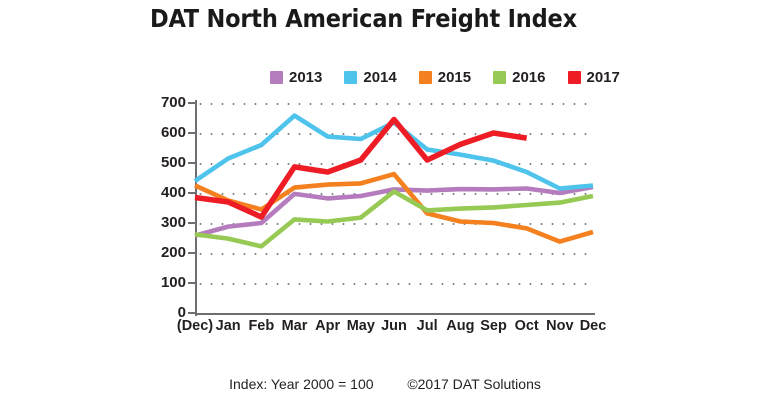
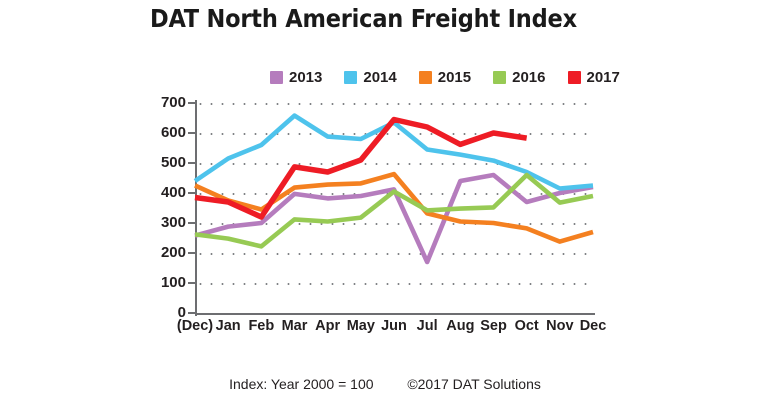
2013/Jul: 410 -> 170
2017/Jul: 510 -> 620
2013/Aug: 410 -> 440
2013/Sep: 410 -> 460
2013/Oct: 420 -> 370
2016/Oct: 360 -> 460
